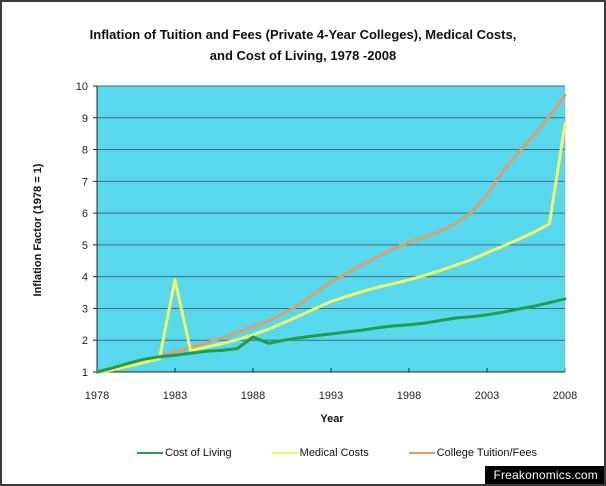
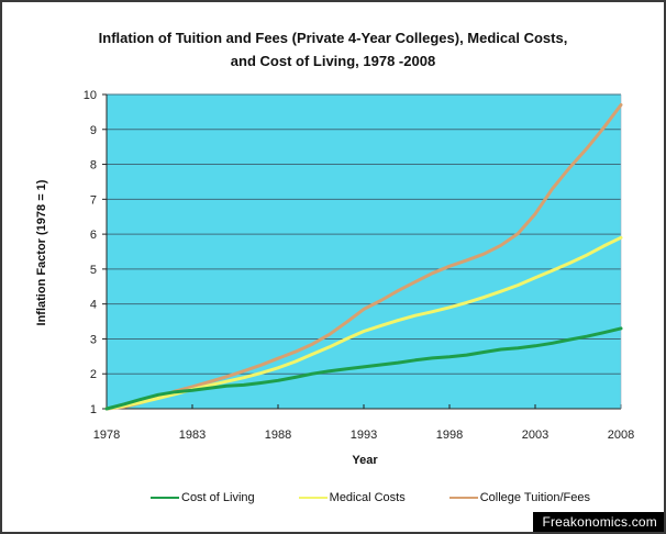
Medical Costs/1983: 3.9 -> 1.6
Cost of Living/1988: 2.1 -> 1.8
Medical Costs/2008: 8.8 -> 5.9
